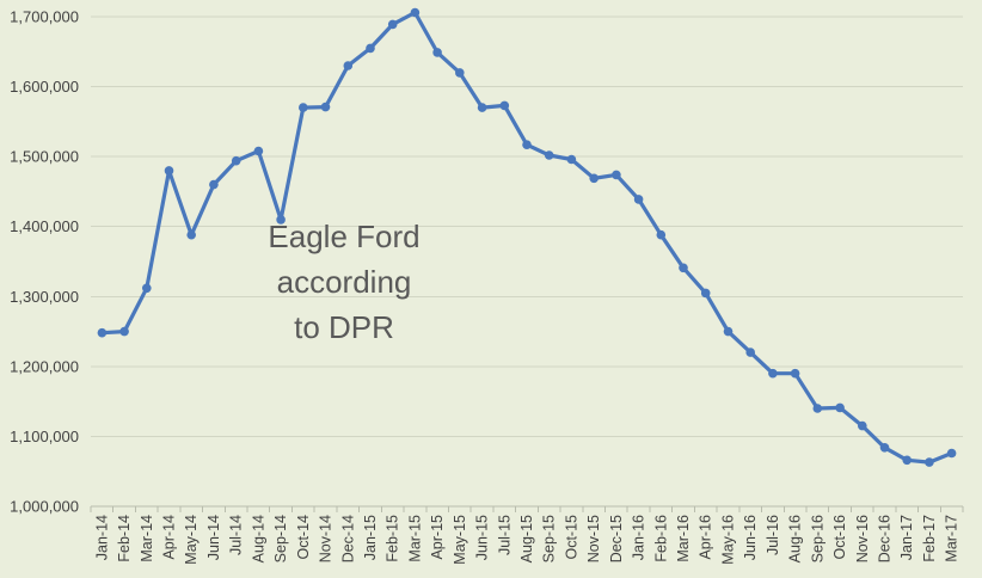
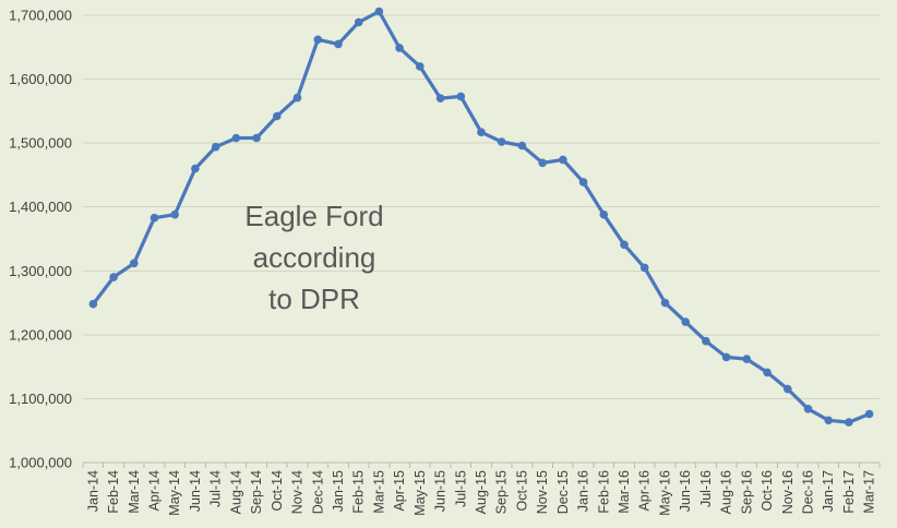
Feb-14: 1250000 -> 1290000
Apr-14: 1480000 -> 1380000
Sep-14: 1410000 -> 1510000
Oct-14: 1570000 -> 1540000
Dec-14: 1630000 -> 1660000
Aug-16: 1190000 -> 1160000
Sep-16: 1140000 -> 1160000
